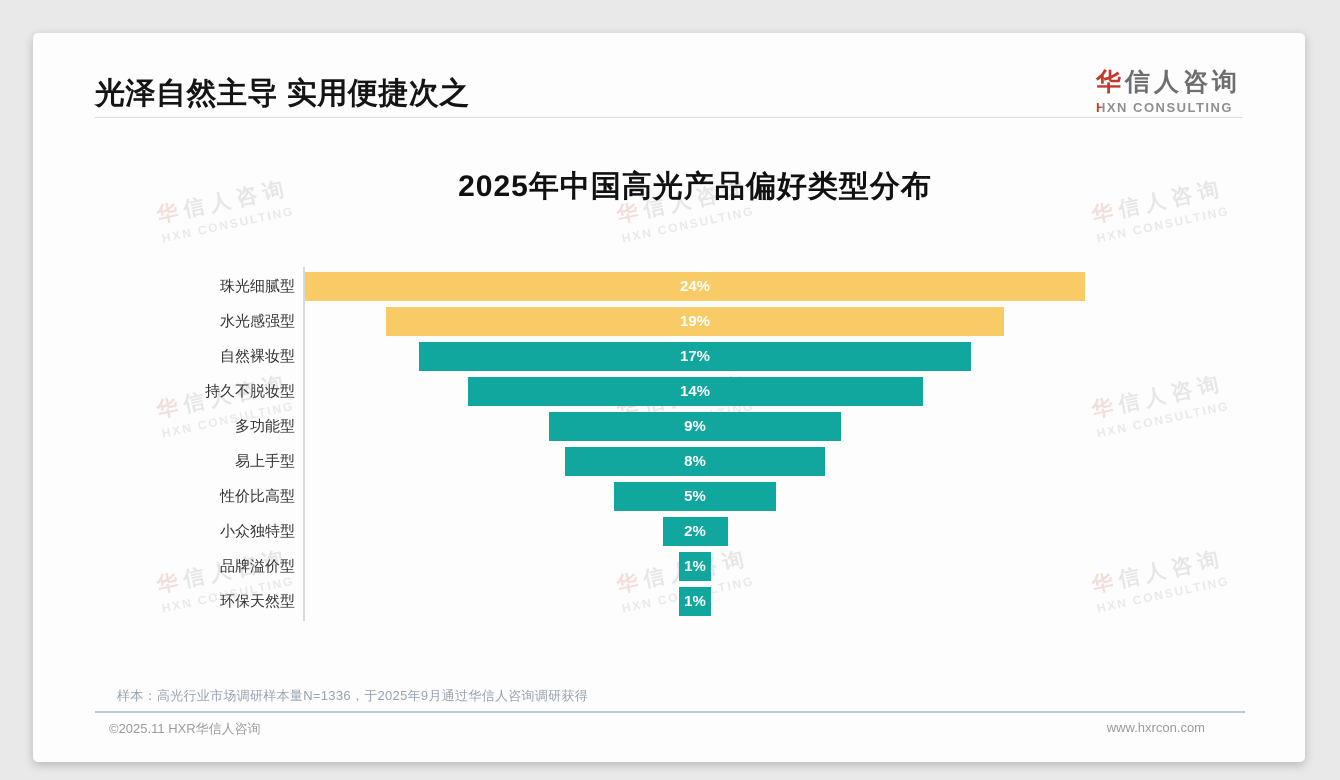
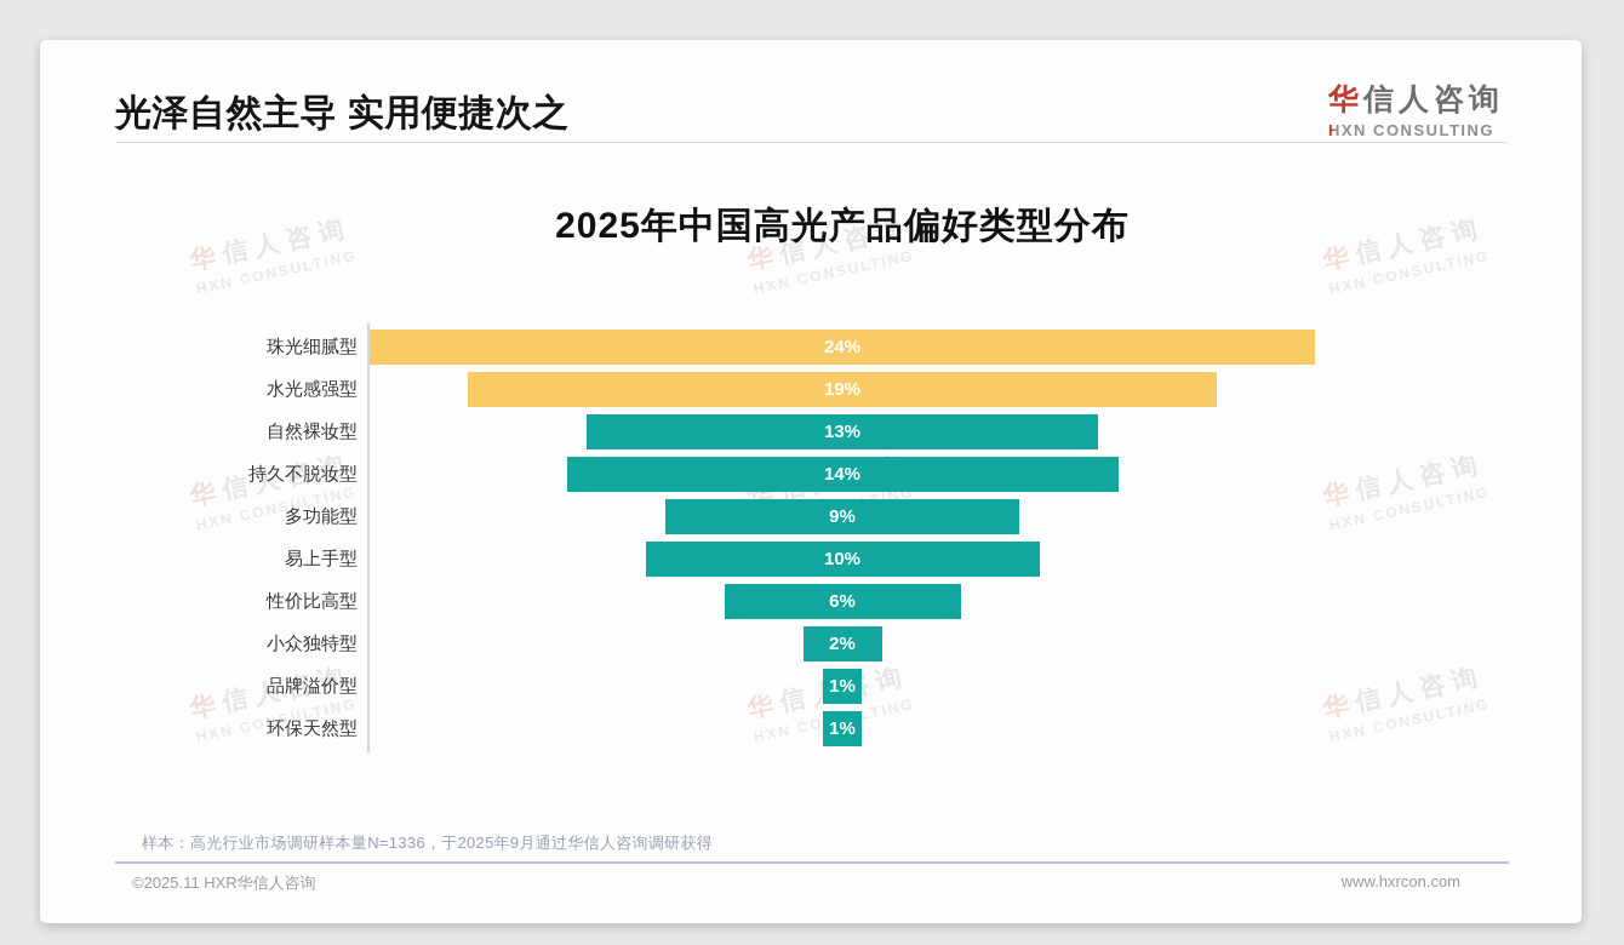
自然裸妆型: 17% -> 13%
易上手型: 8% -> 10%
性价比高型: 5% -> 6%
